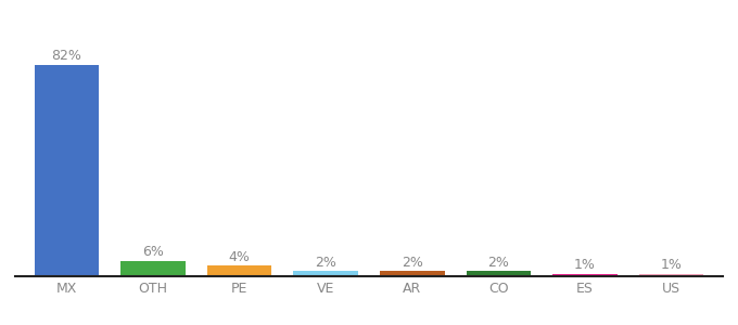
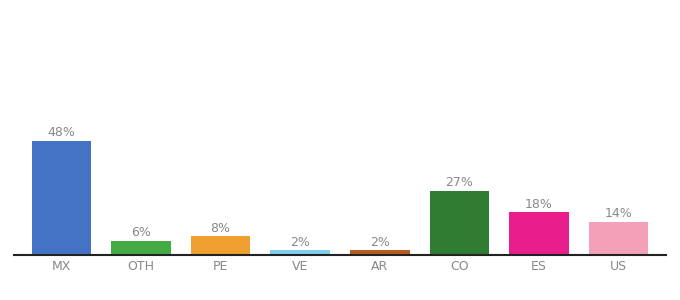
MX: 82% -> 48%
PE: 4% -> 8%
CO: 2% -> 27%
ES: 1% -> 18%
US: 1% -> 14%
